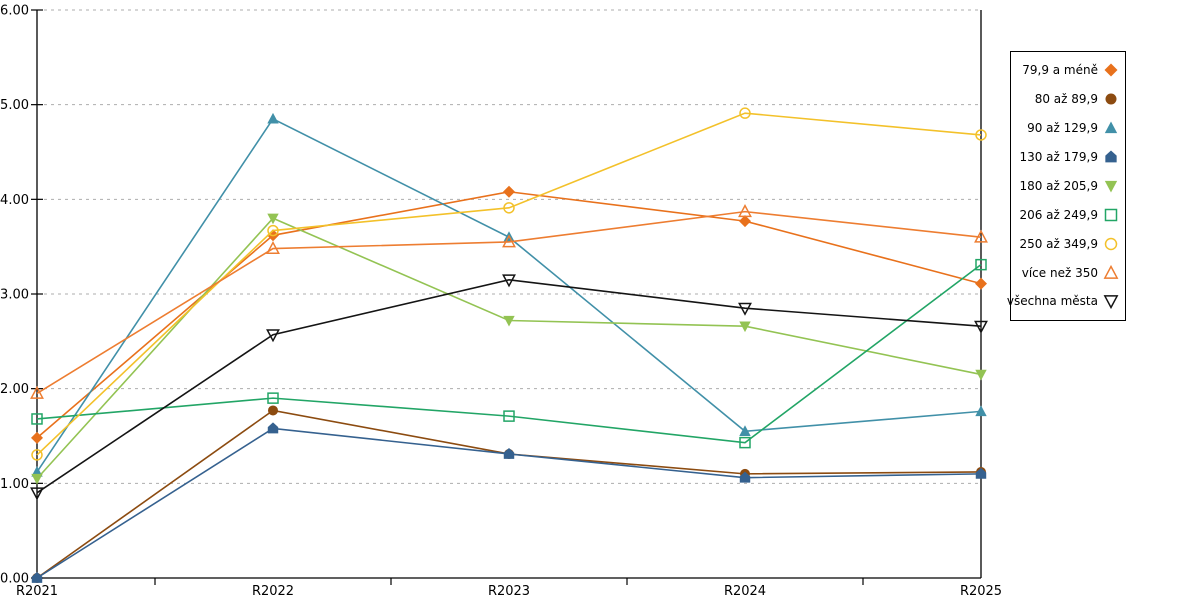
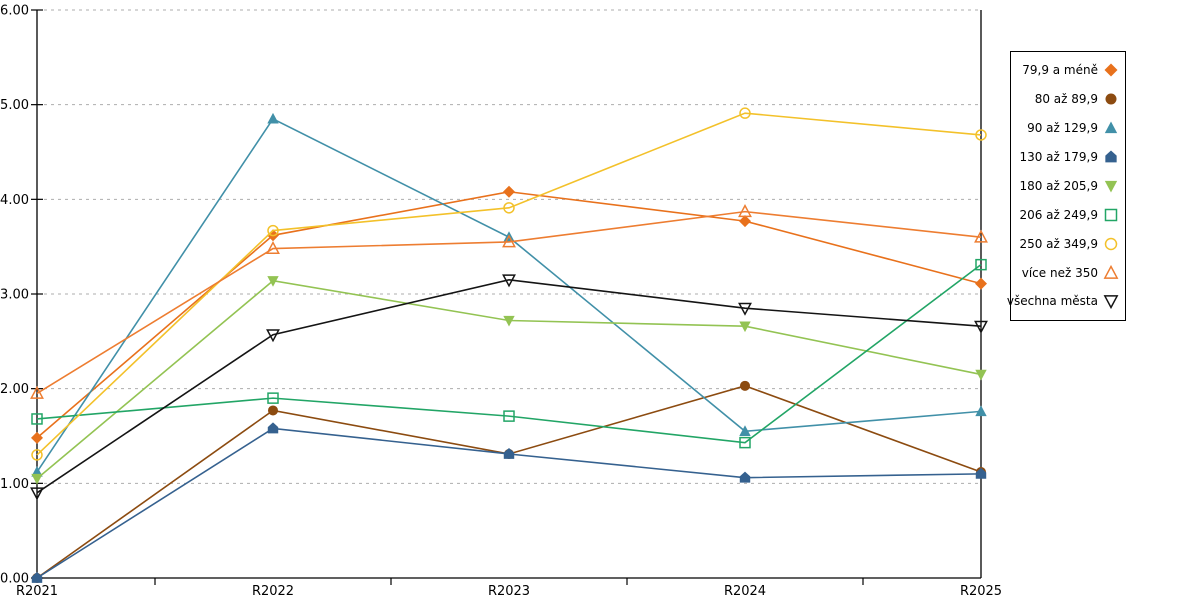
180 až 205,9/R2022: 3.8 -> 3.1
80 až 89,9/R2024: 1.1 -> 2.0
